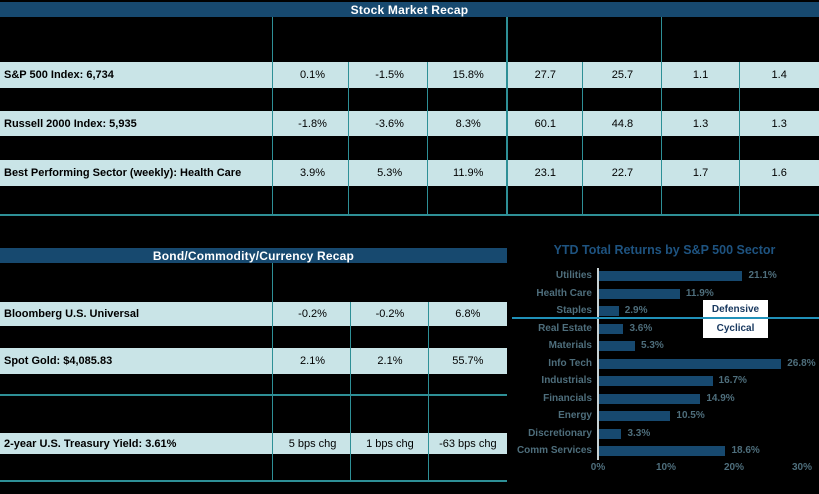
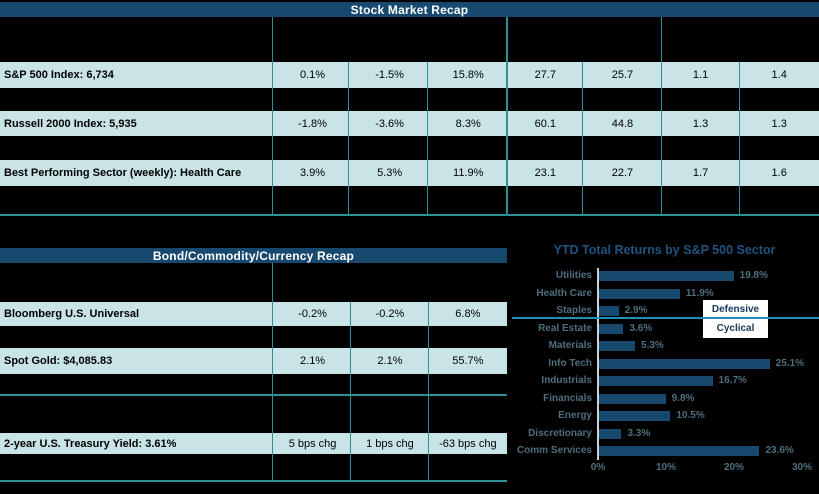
Utilities: 21.1% -> 19.8%
Info Tech: 26.8% -> 25.1%
Financials: 14.9% -> 9.8%
Comm Services: 18.6% -> 23.6%
